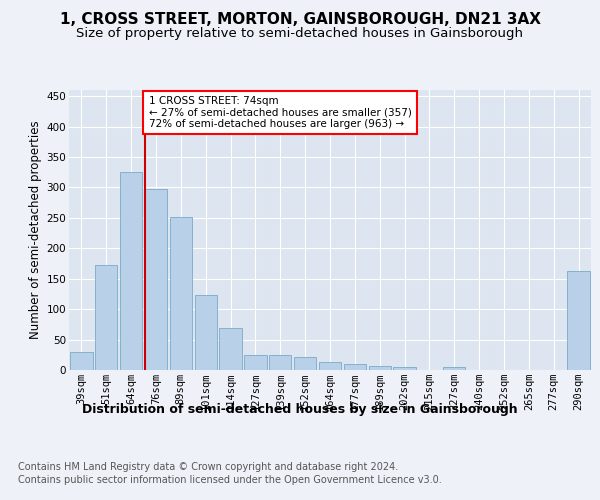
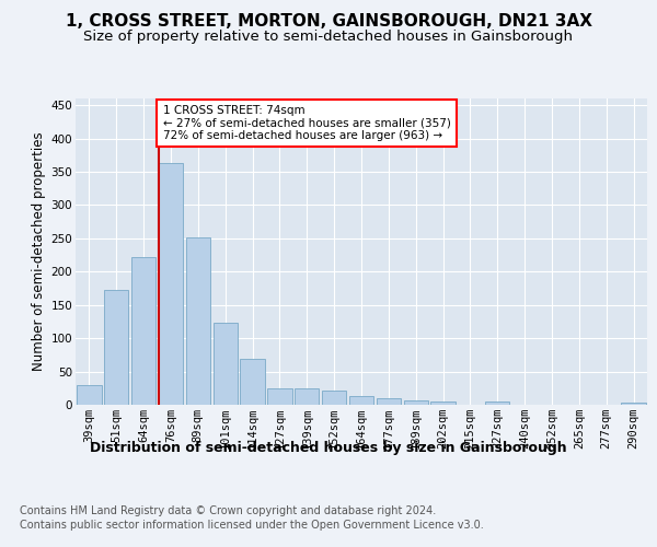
64sqm: 326 -> 222
76sqm: 298 -> 363
290sqm: 162 -> 4
